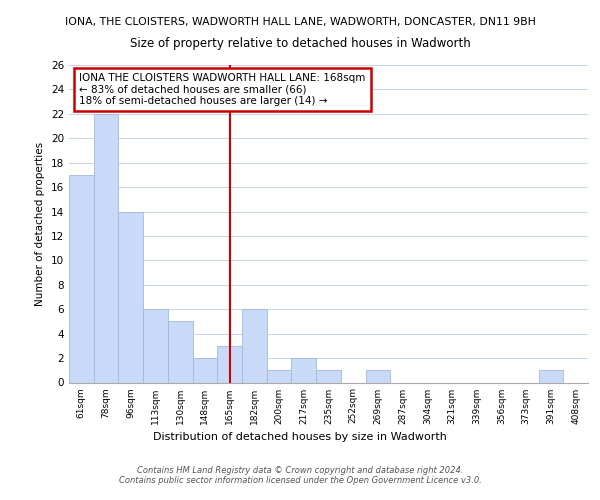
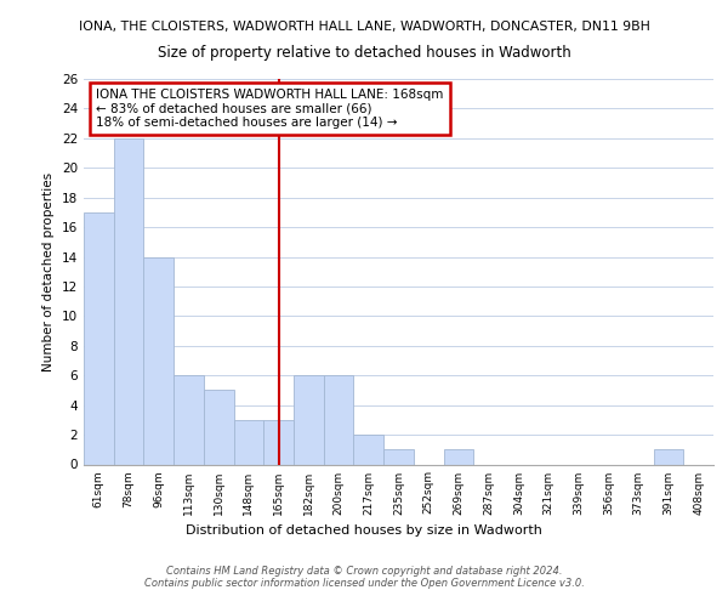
148sqm: 2 -> 3
200sqm: 1 -> 6
